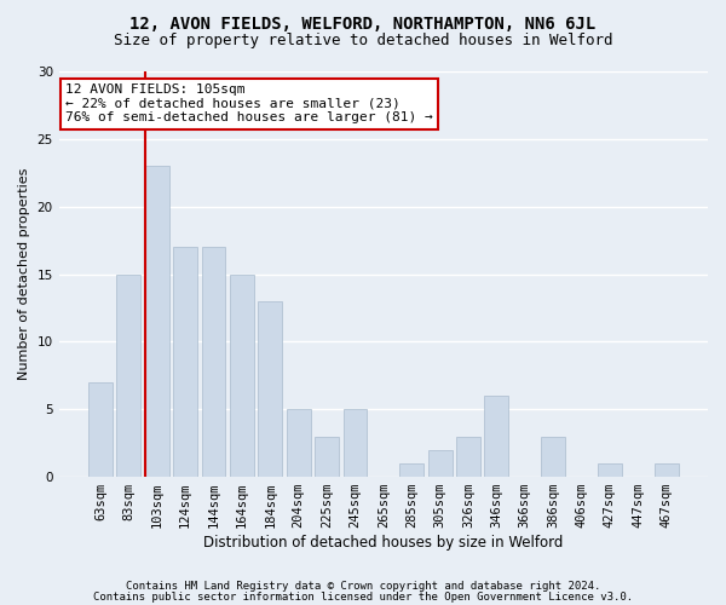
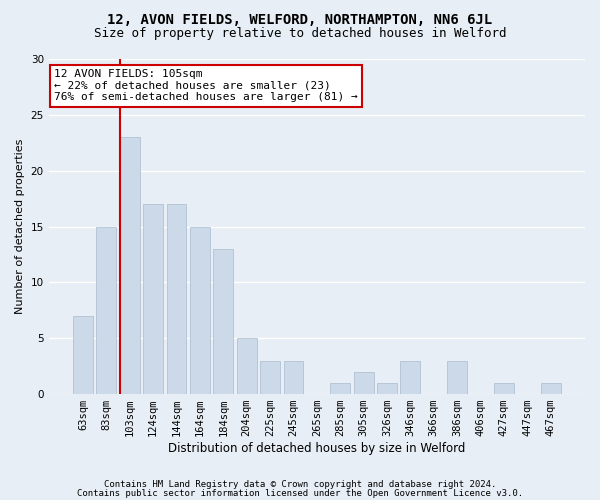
245sqm: 5 -> 3
326sqm: 3 -> 1
346sqm: 6 -> 3
